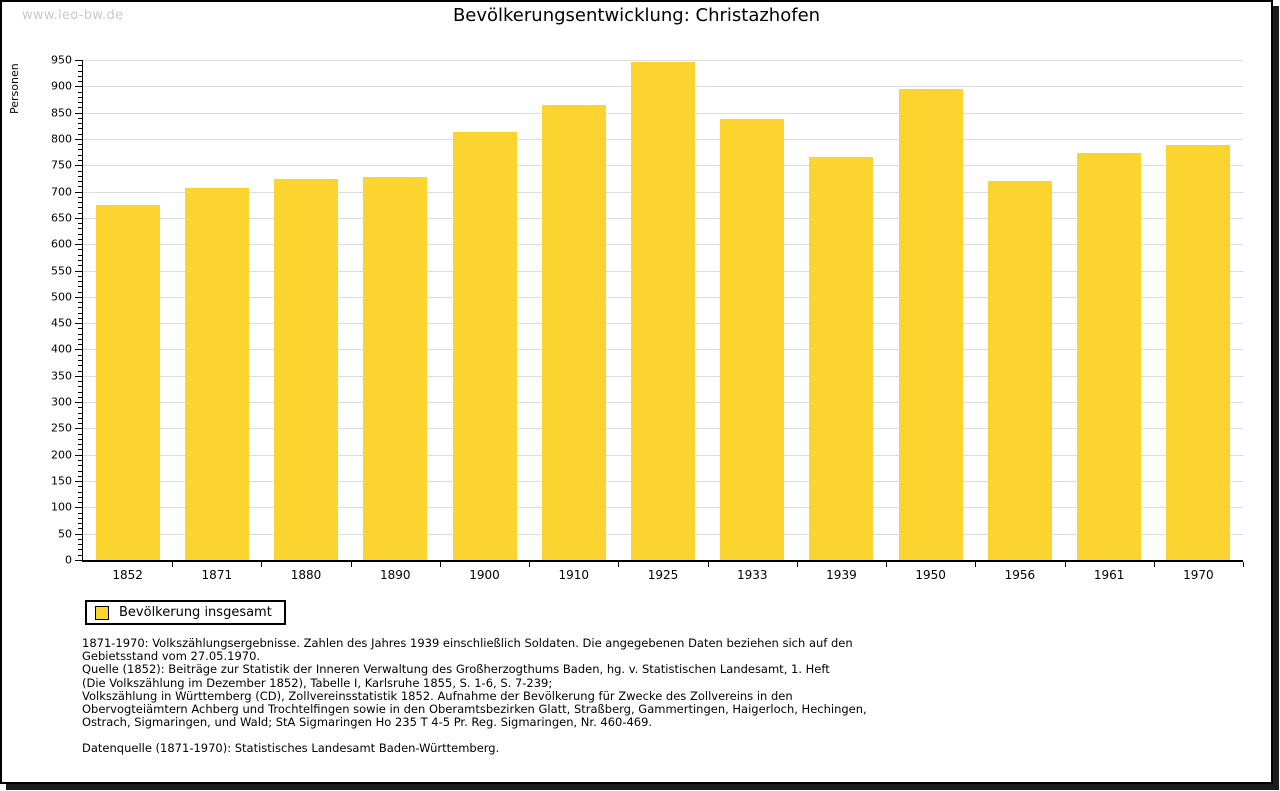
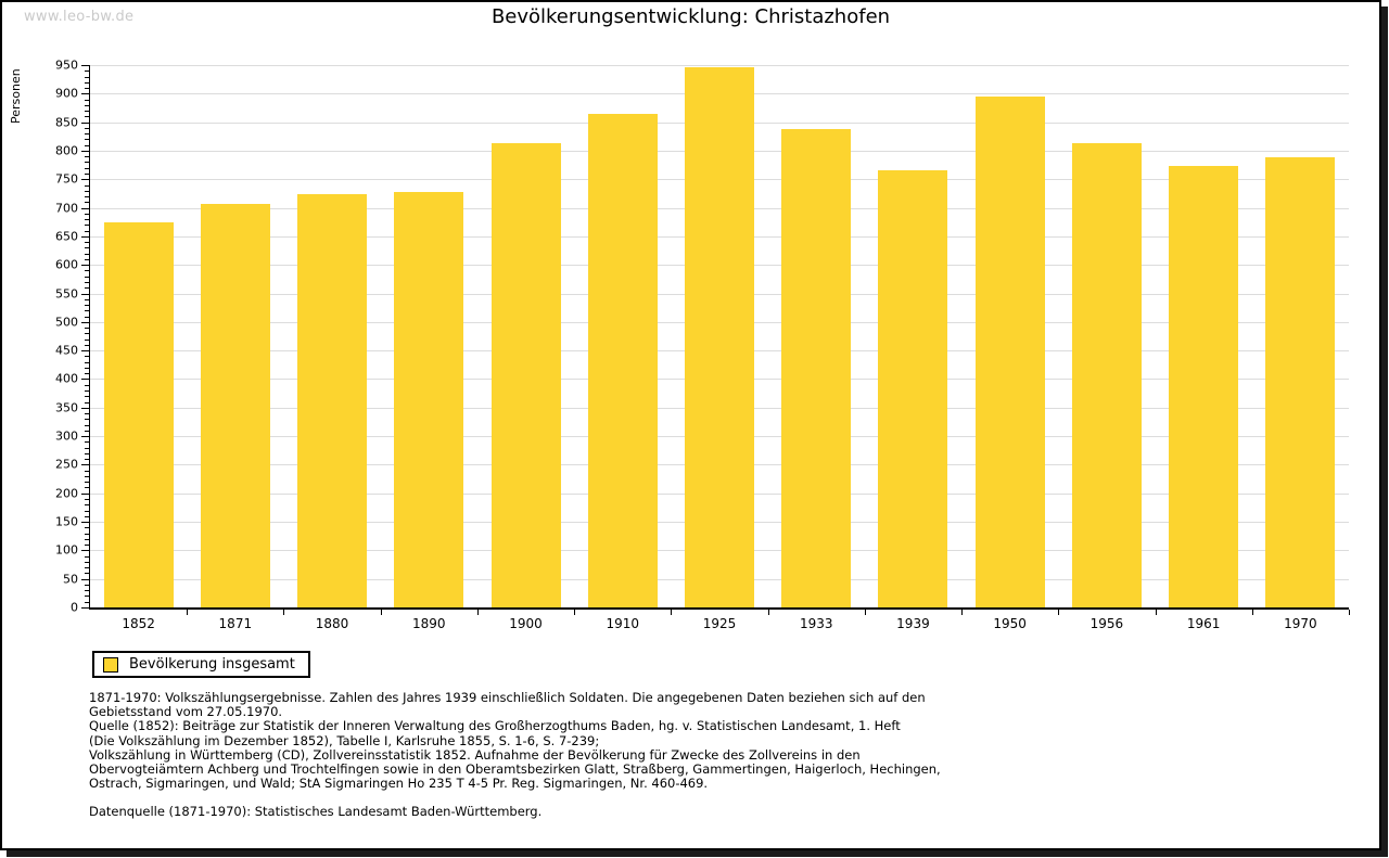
1956: 720 -> 810
